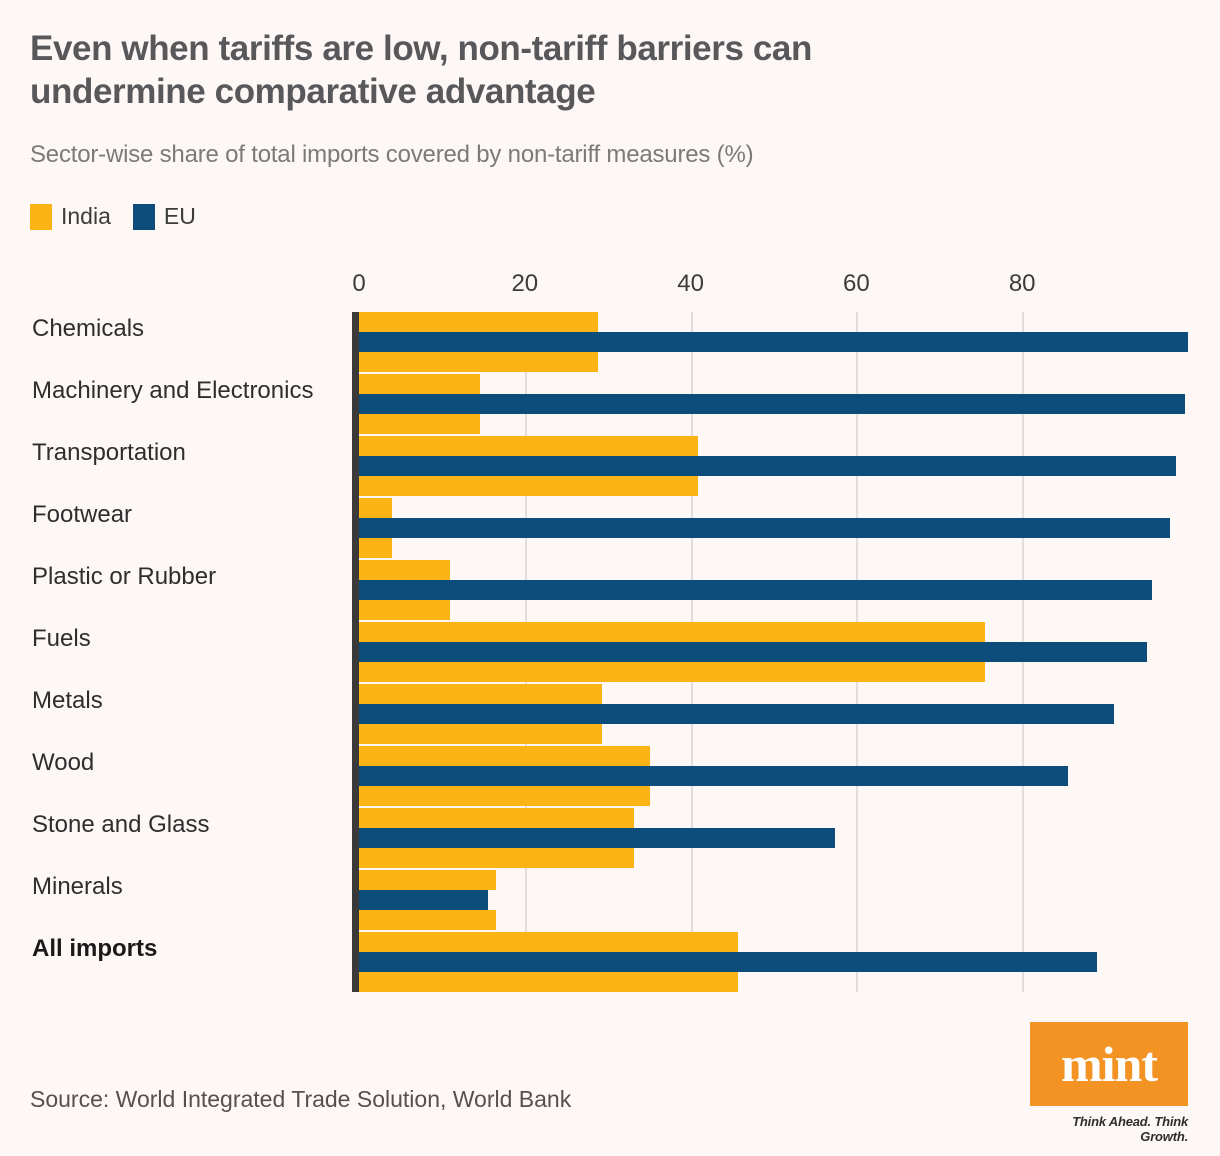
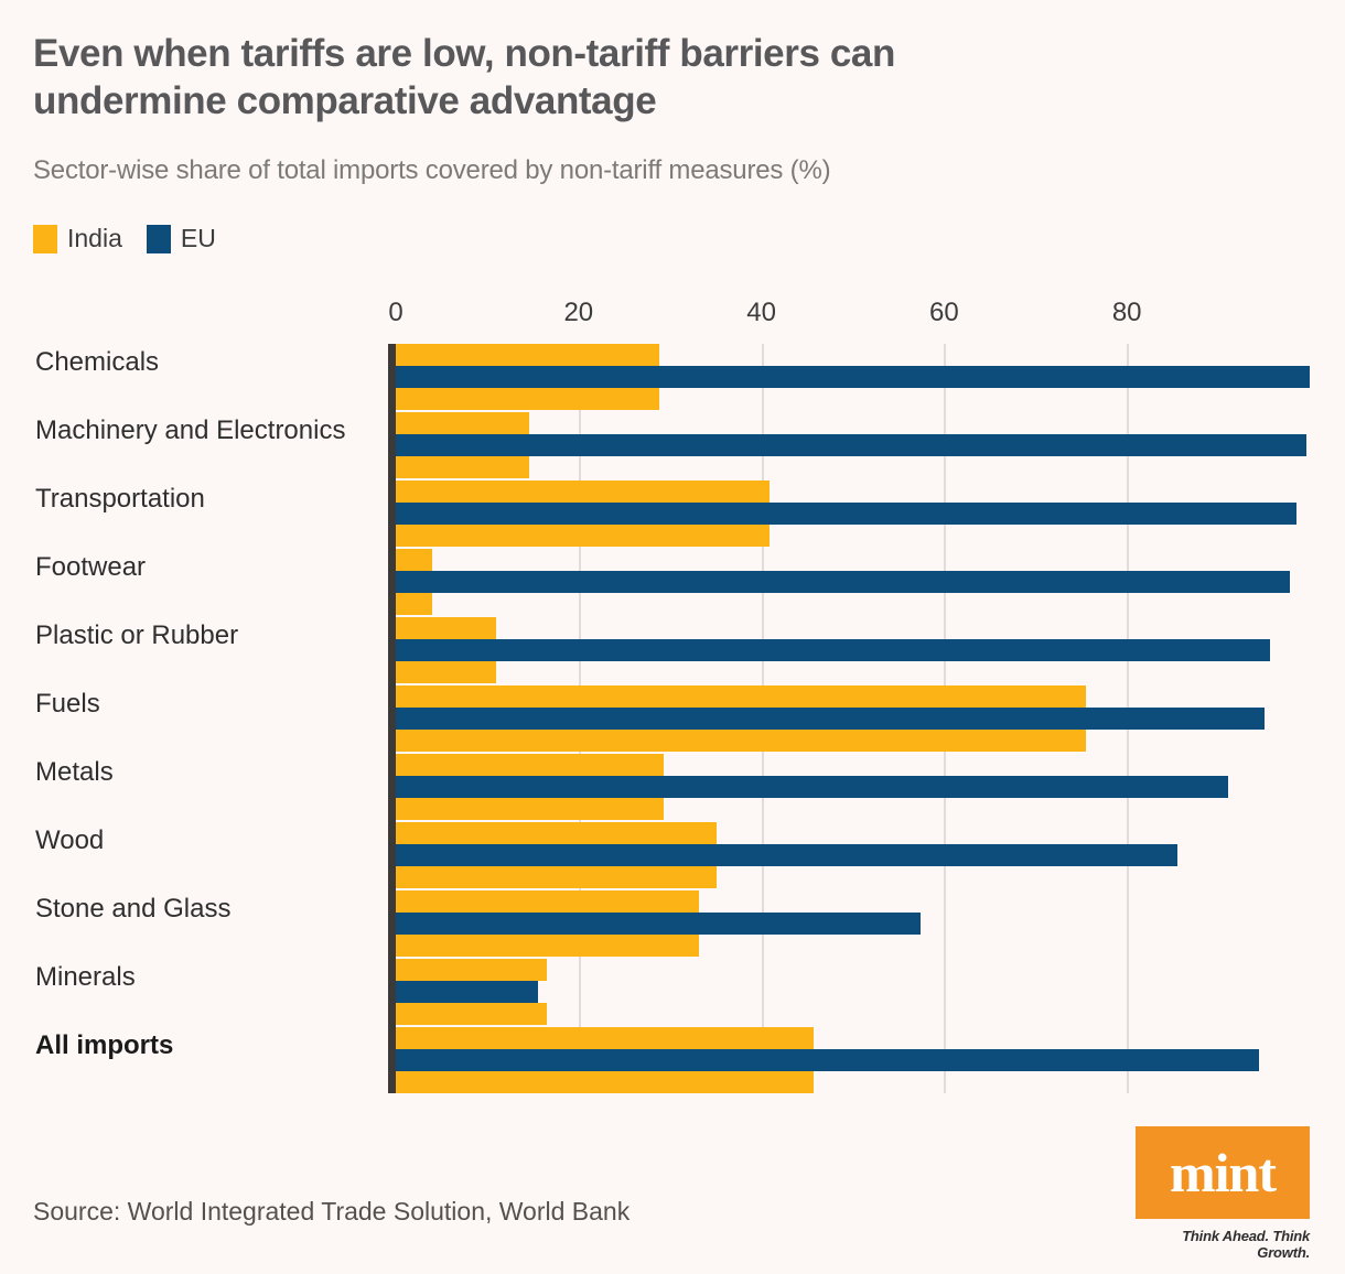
EU/All imports: 89 -> 94
